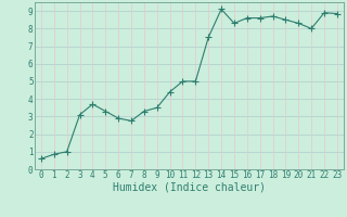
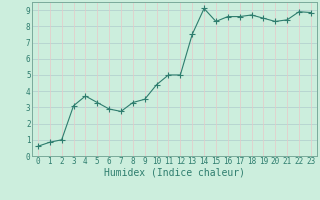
21: 8.0 -> 8.4
